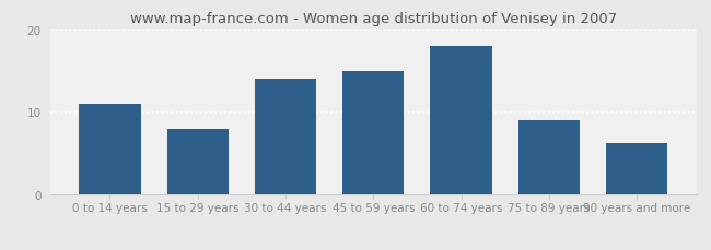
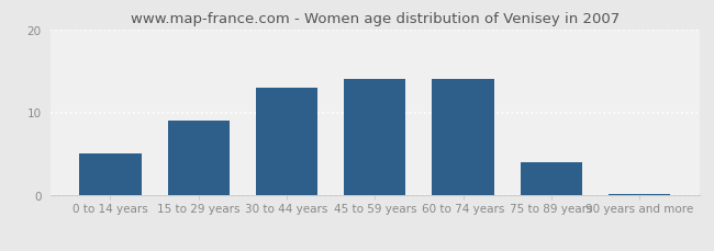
0 to 14 years: 11.0 -> 5.0
15 to 29 years: 8.0 -> 9.0
30 to 44 years: 14.0 -> 13.0
45 to 59 years: 15.0 -> 14.0
60 to 74 years: 18.0 -> 14.0
75 to 89 years: 9.0 -> 4.0
90 years and more: 6.2 -> 0.2
